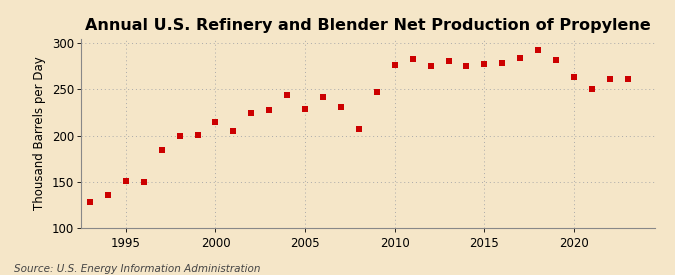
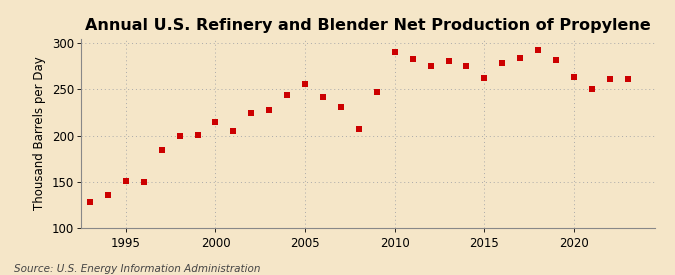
2005: 229 -> 256
2010: 276 -> 290
2015: 277 -> 262
